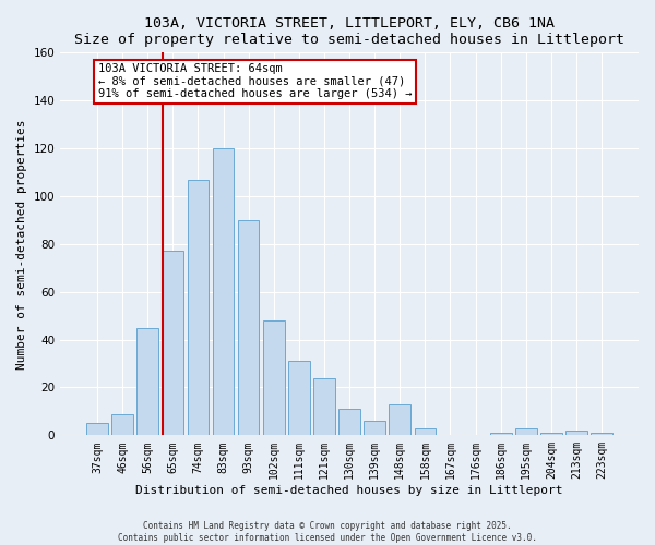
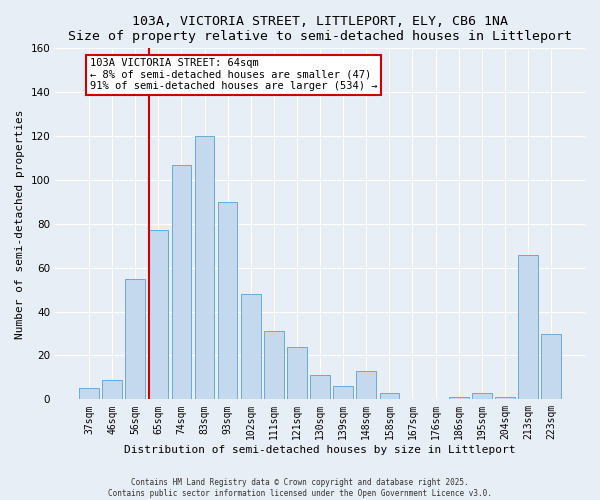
56sqm: 45 -> 55
213sqm: 2 -> 66
223sqm: 1 -> 30
